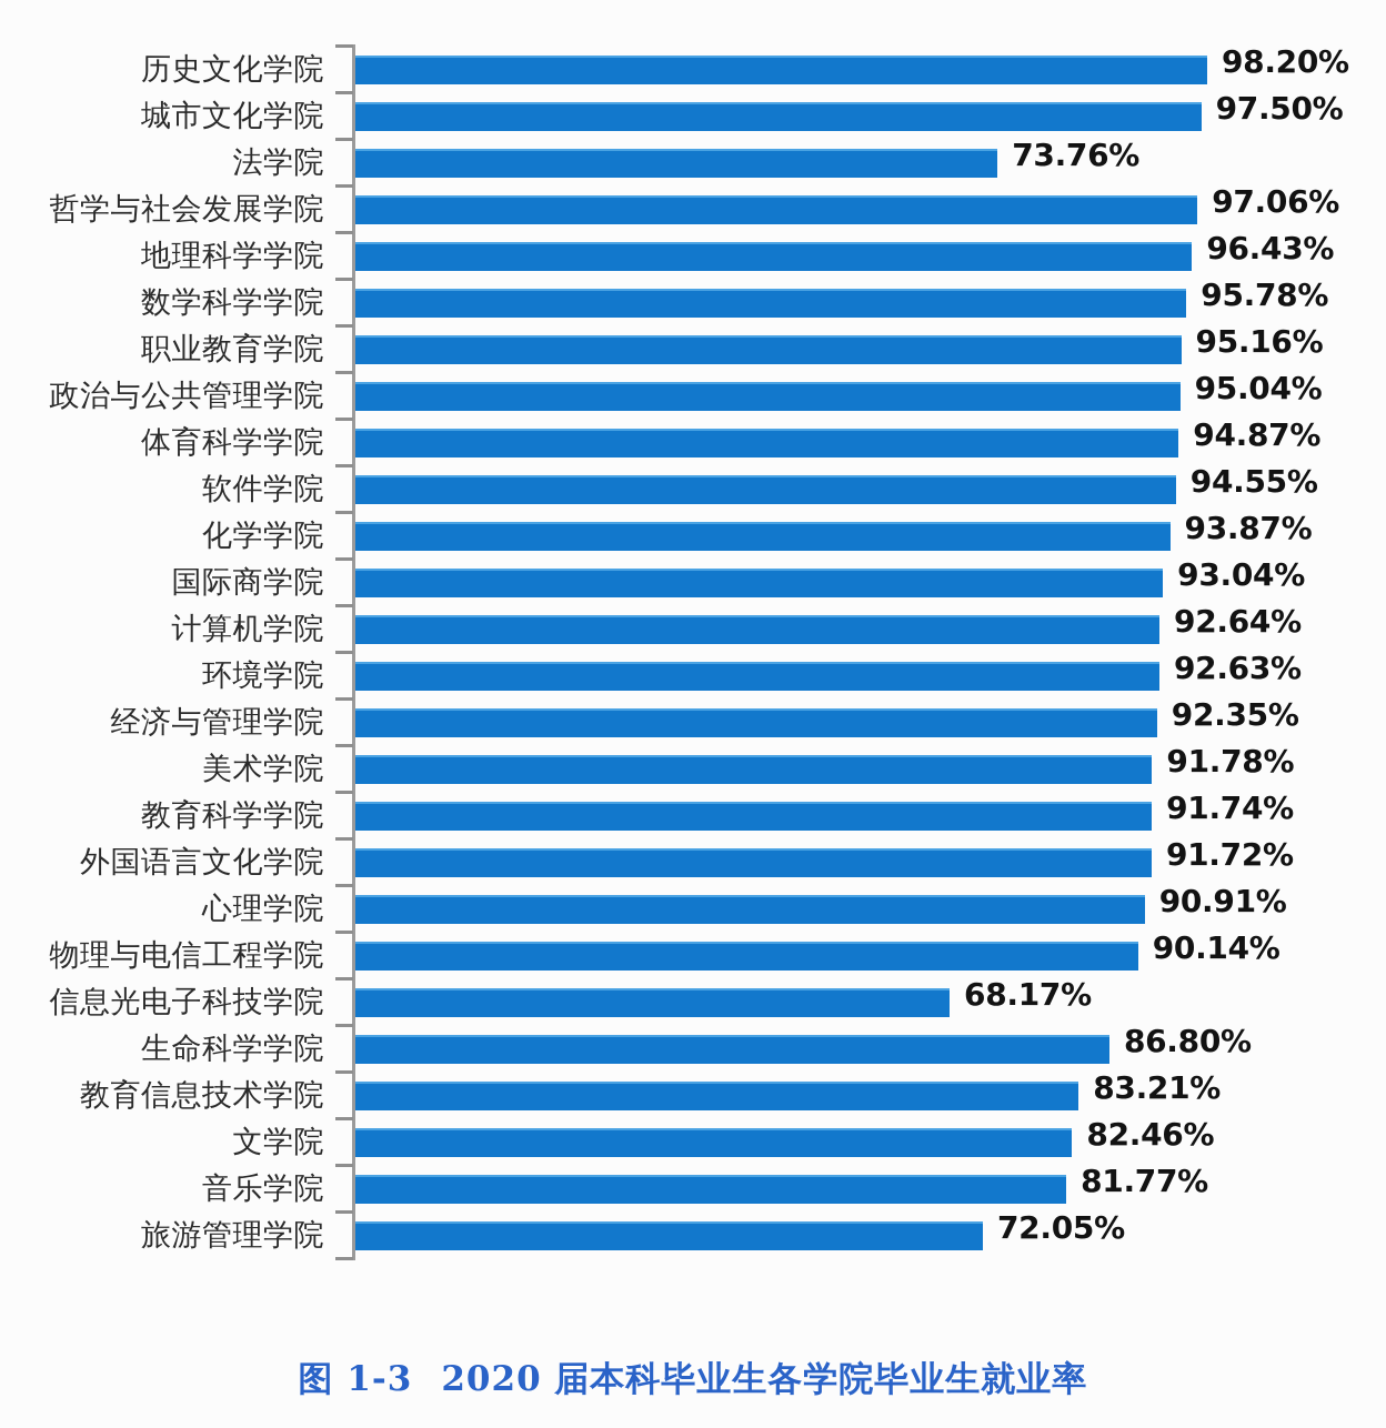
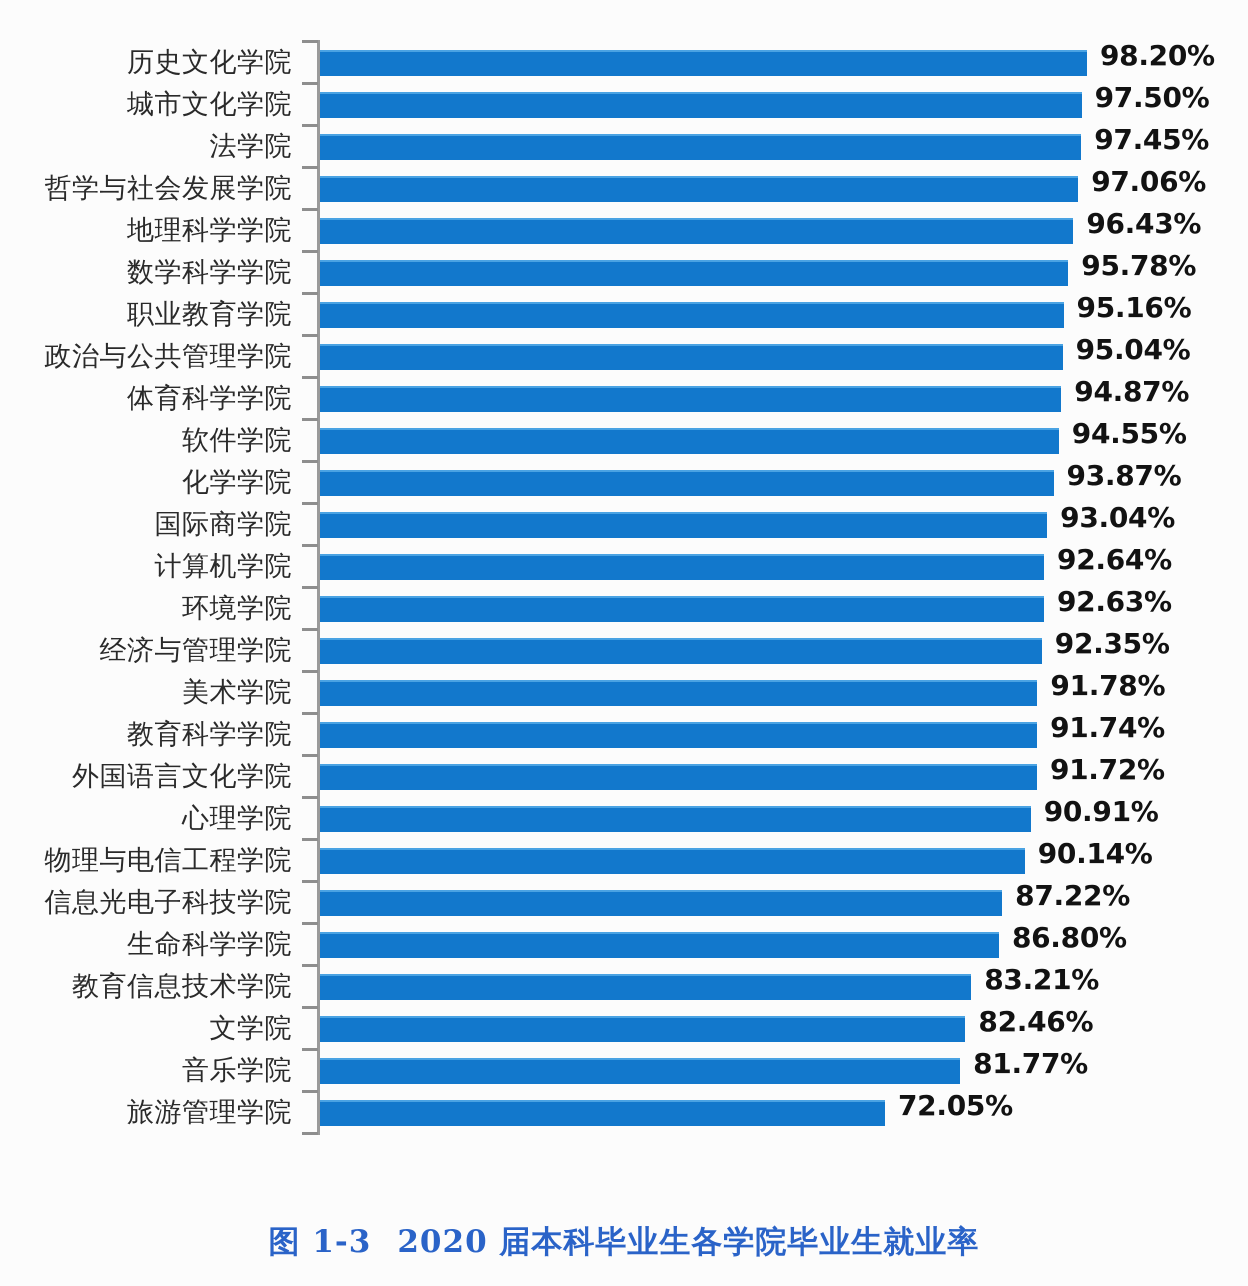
法学院: 73.76% -> 97.45%
信息光电子科技学院: 68.17% -> 87.22%
